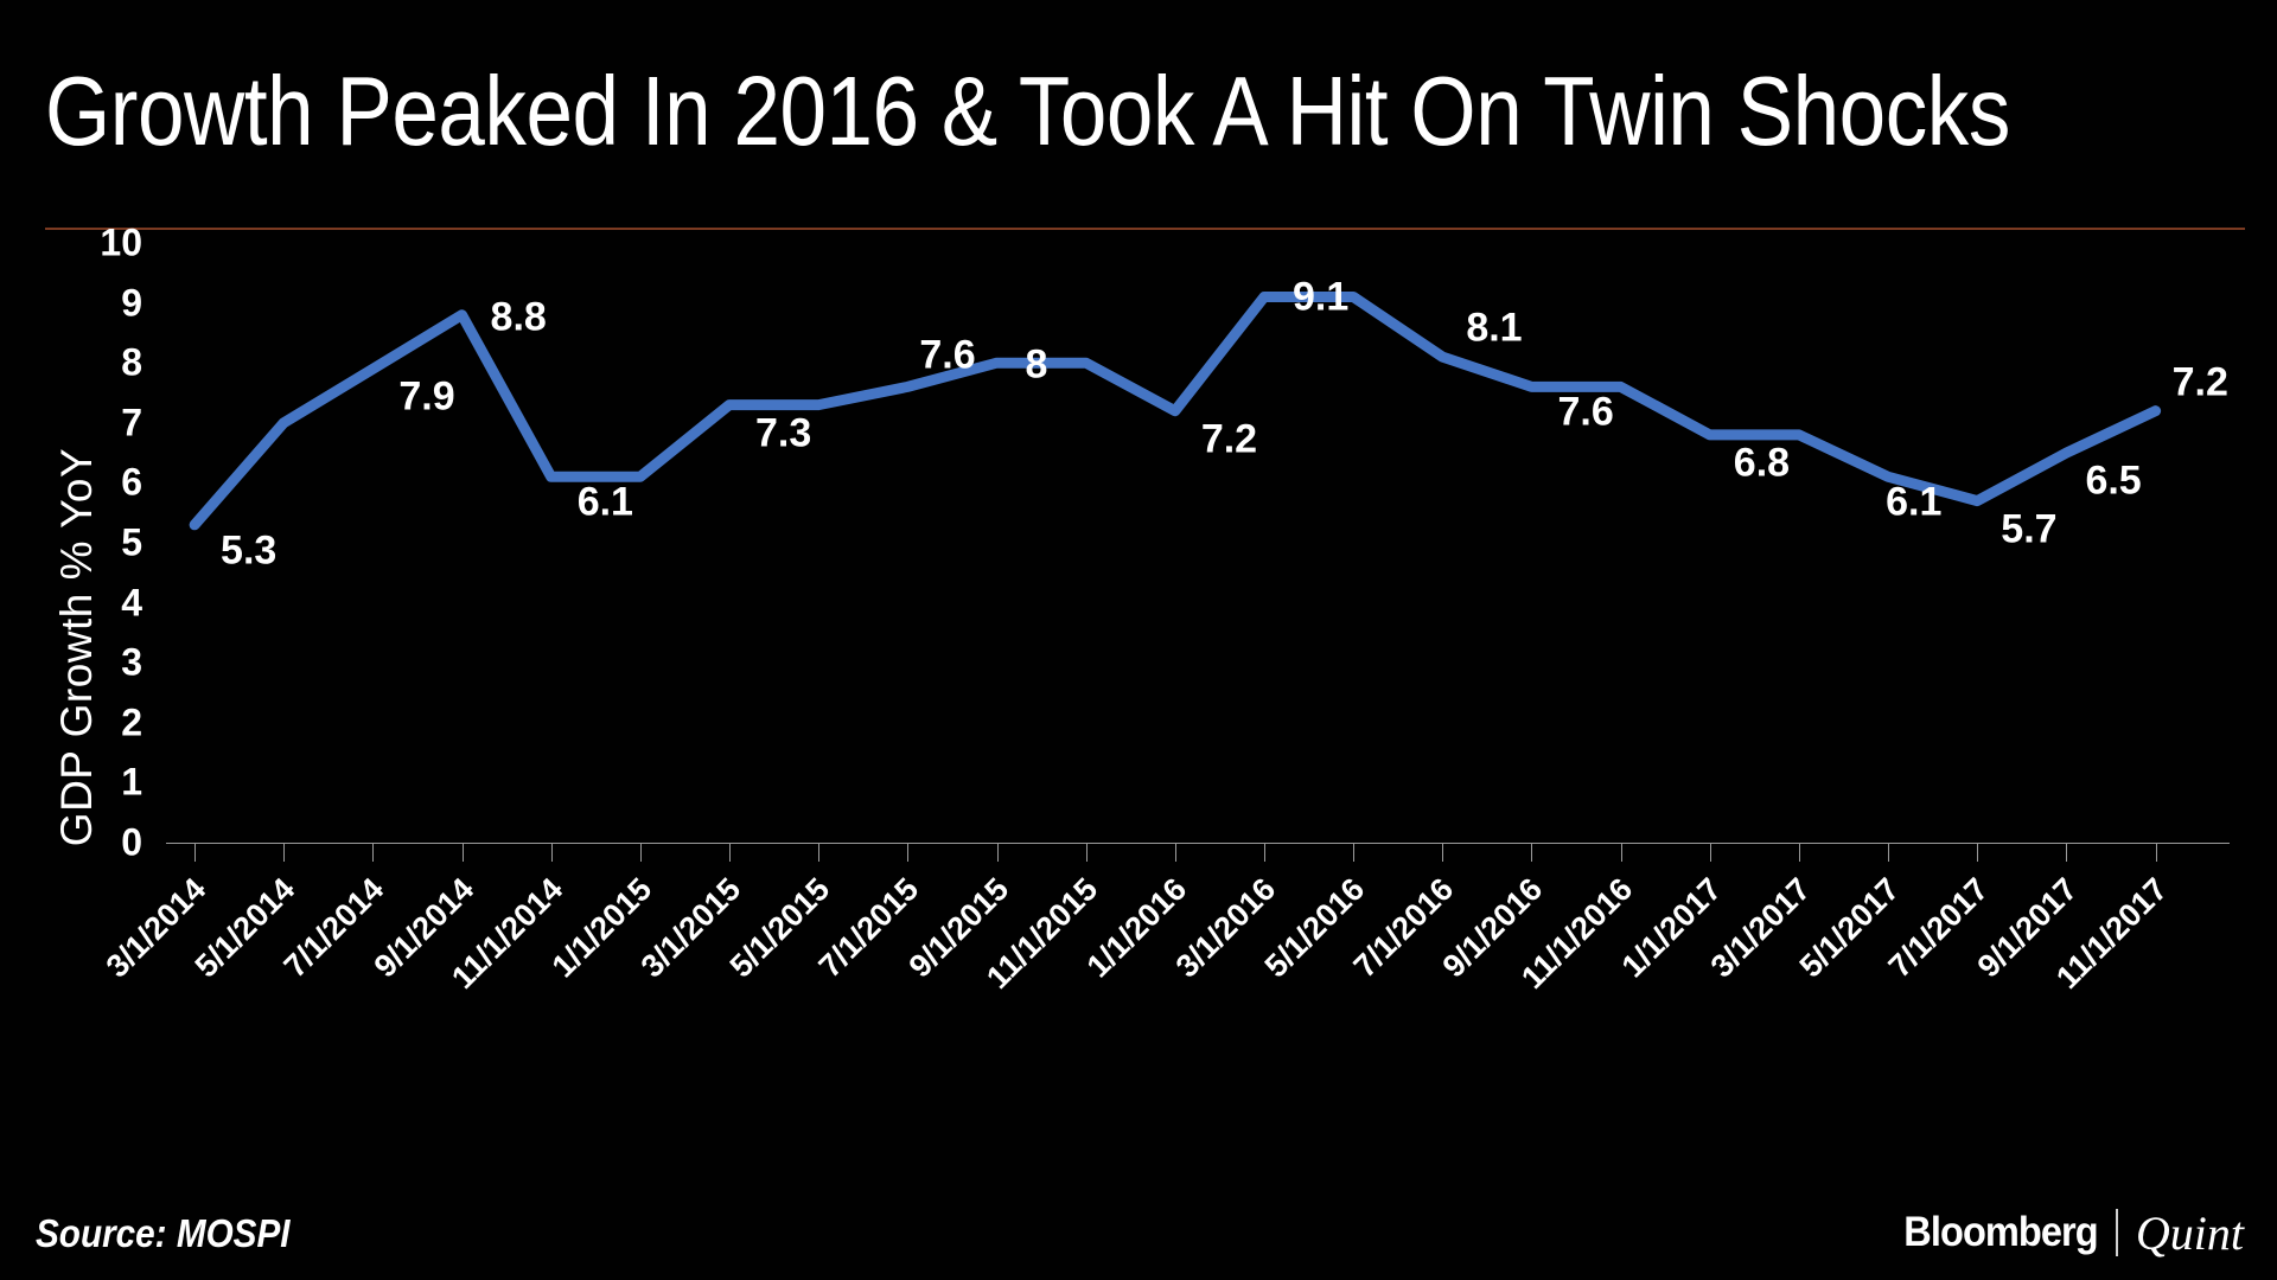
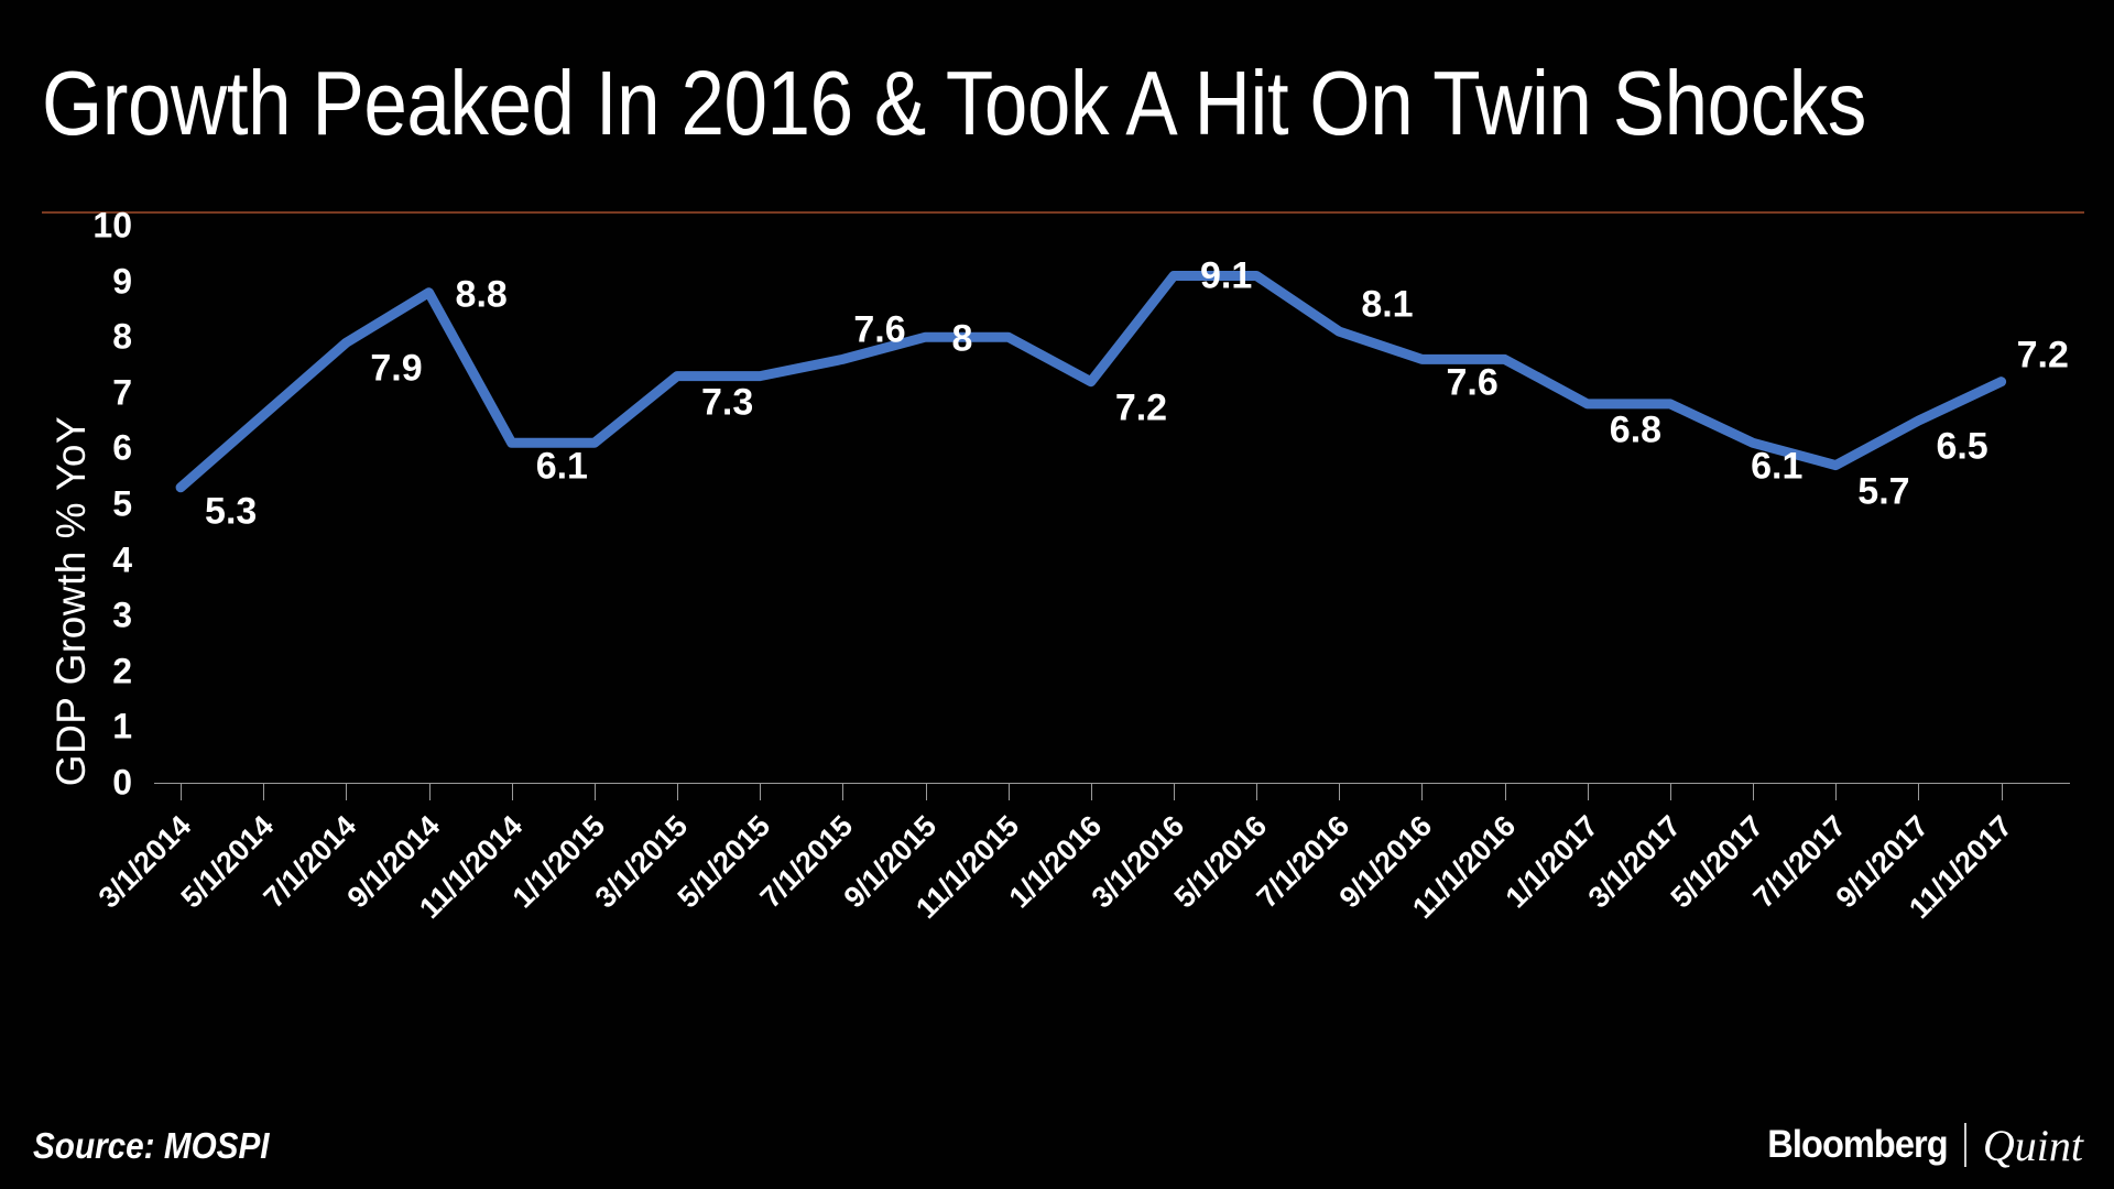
5/1/2014: 7.0 -> 6.6
